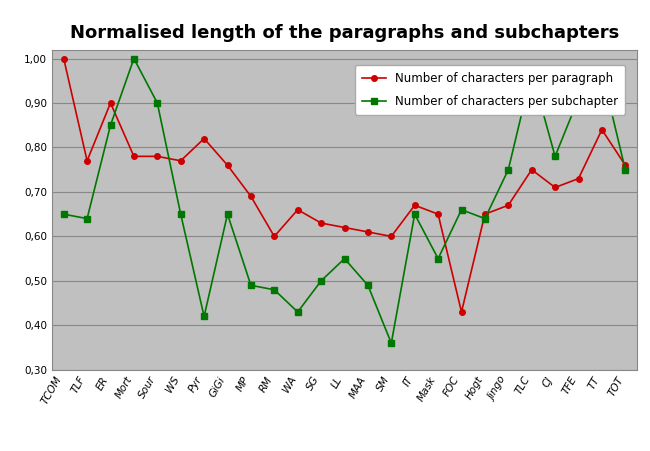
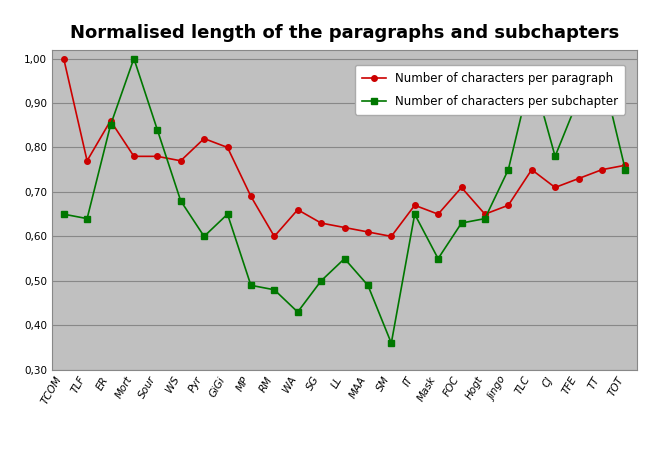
Number of characters per paragraph/ER: 0,90 -> 0,86
Number of characters per subchapter/Sour: 0,90 -> 0,84
Number of characters per subchapter/WS: 0,65 -> 0,68
Number of characters per subchapter/Pyr: 0,42 -> 0,60
Number of characters per paragraph/GiGi: 0,76 -> 0,80
Number of characters per paragraph/FOC: 0,43 -> 0,71
Number of characters per subchapter/FOC: 0,66 -> 0,63
Number of characters per paragraph/TT: 0,84 -> 0,75
